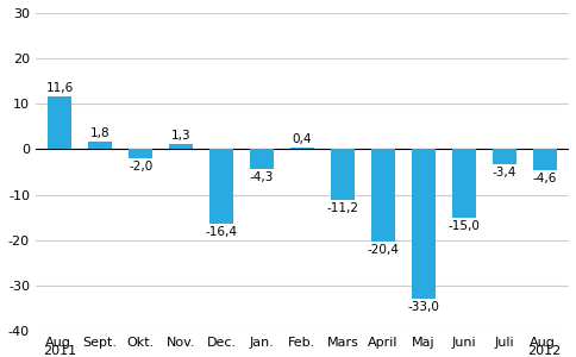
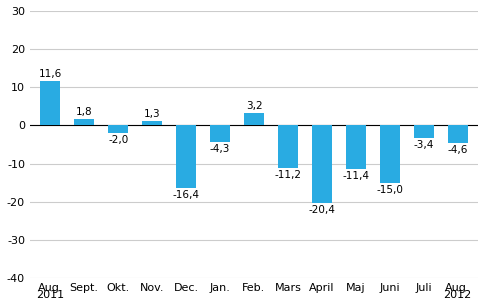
Feb.: 0,4 -> 3,2
Maj: -33,0 -> -11,4
